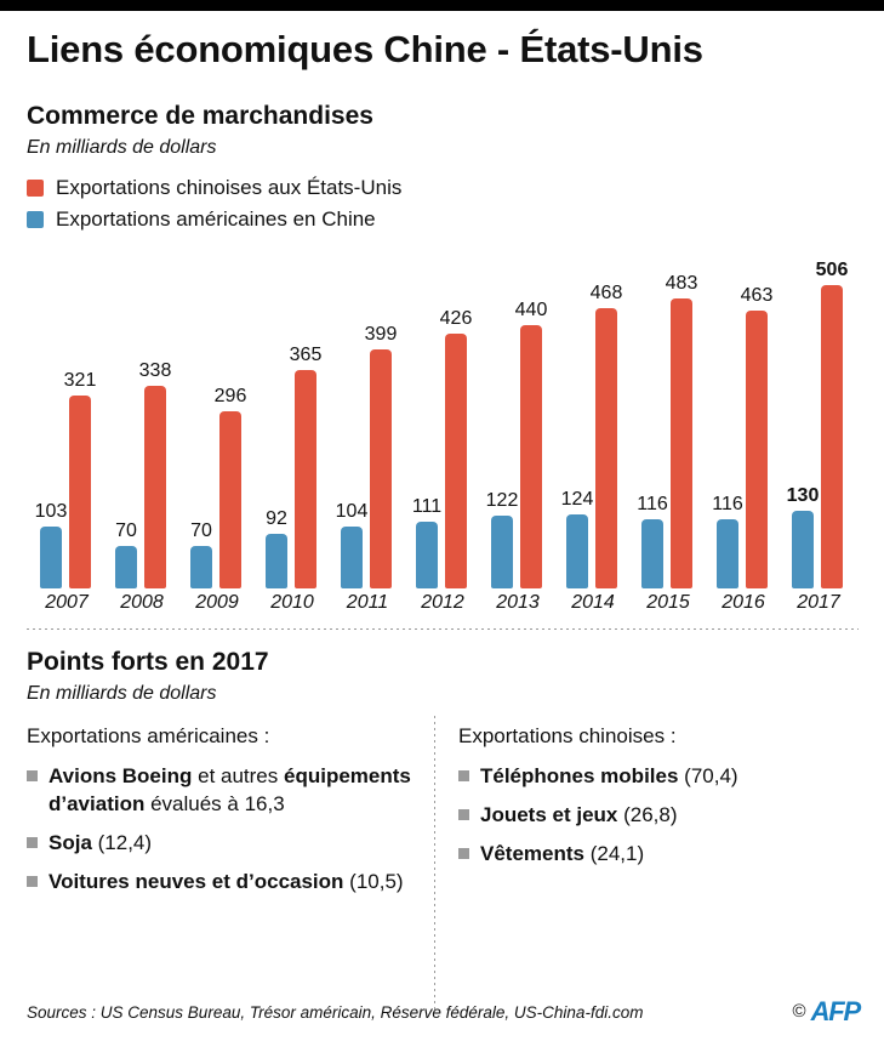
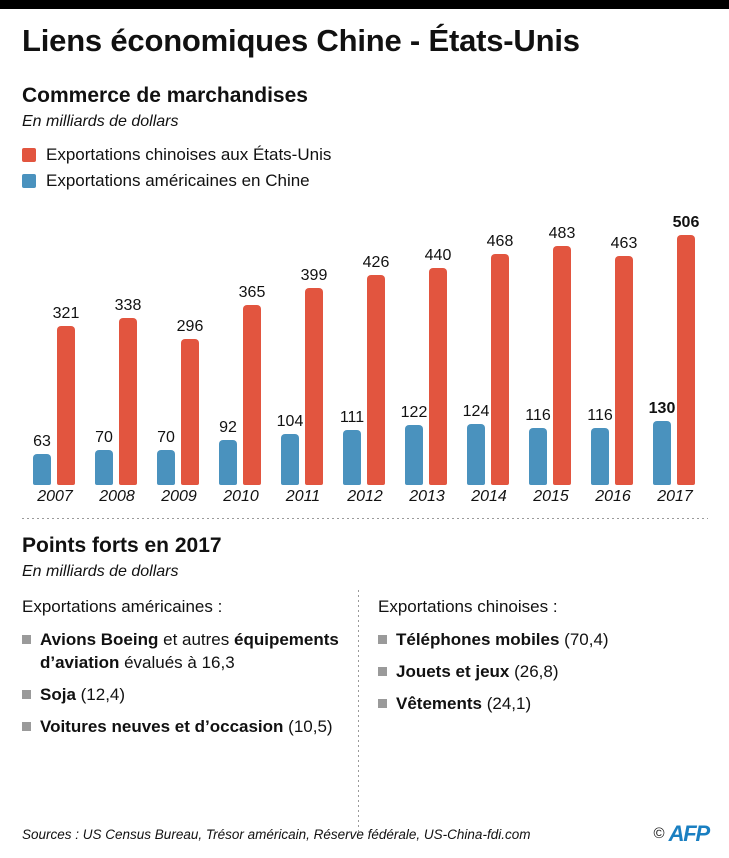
Exportations américaines en Chine/2007: 103 -> 63
